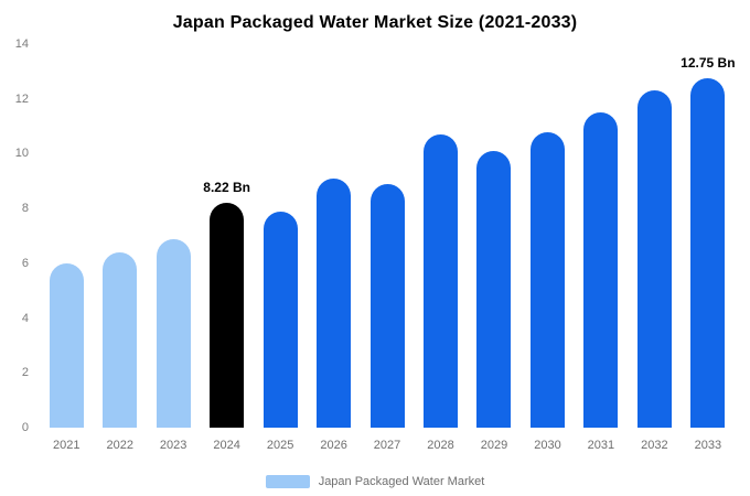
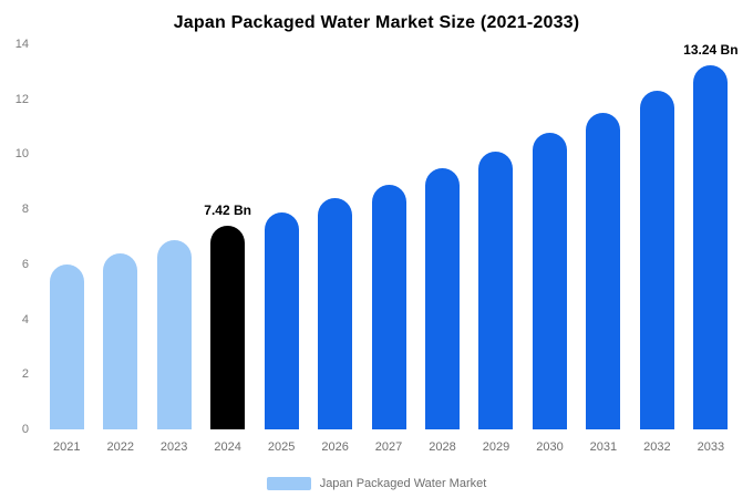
2024: 8.22 -> 7.42
2026: 9.1 -> 8.4
2028: 10.7 -> 9.5
2033: 12.75 -> 13.24
